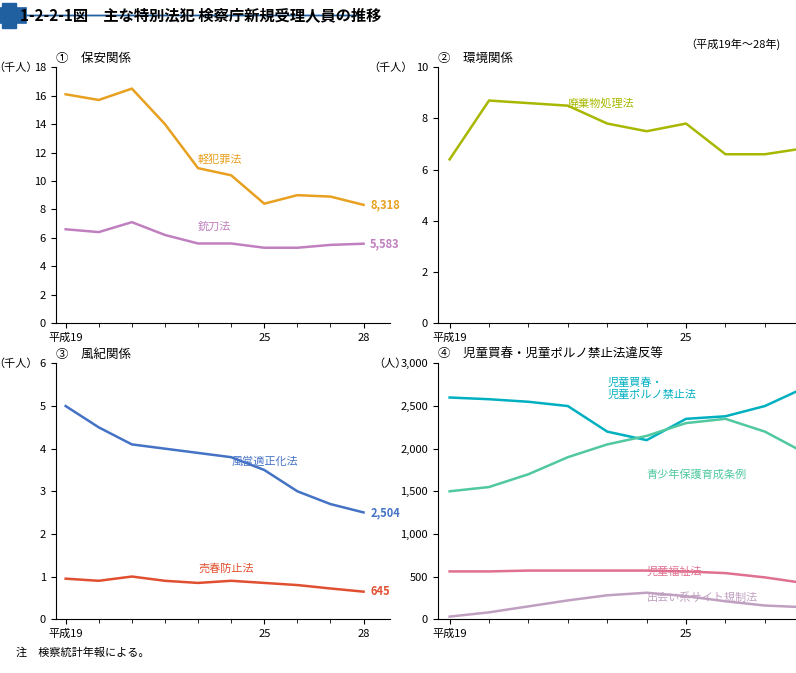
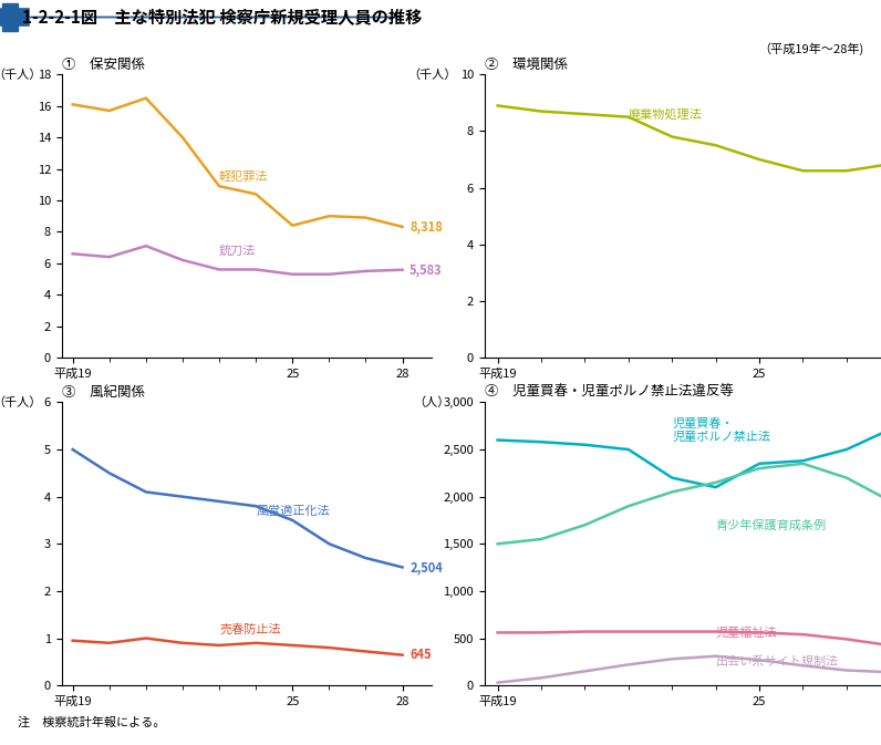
② 環境関係/平成19: 6.40 -> 8.90
② 環境関係/25: 7.80 -> 7.00
